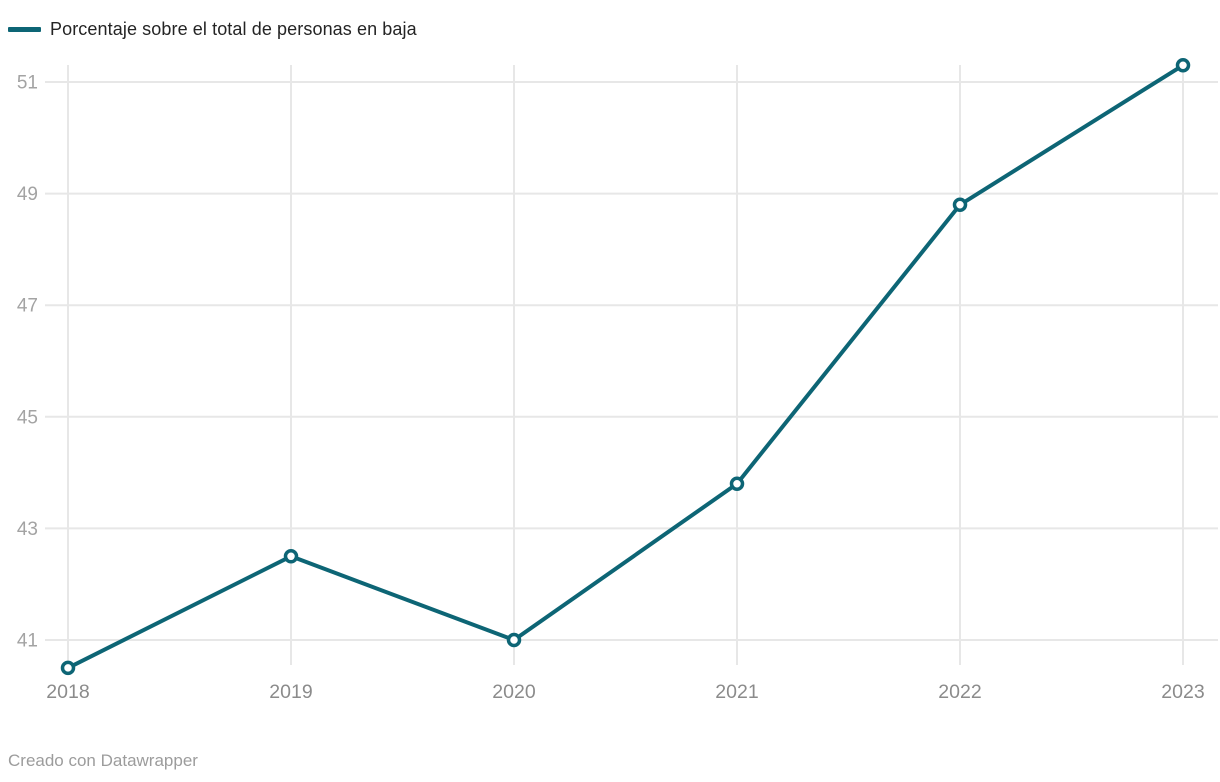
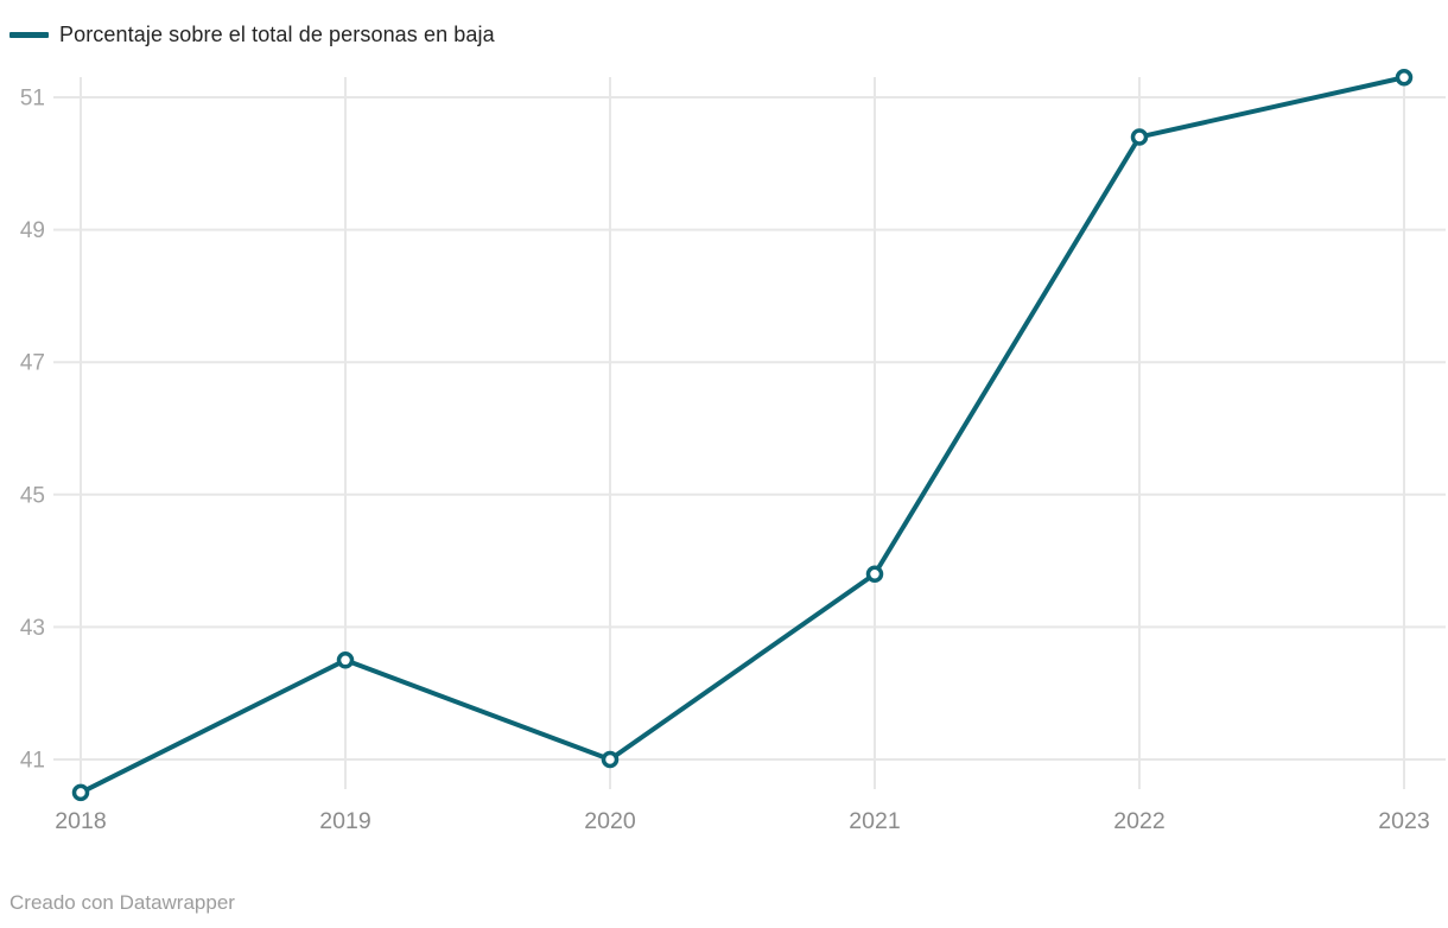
2022: 48.8 -> 50.4
